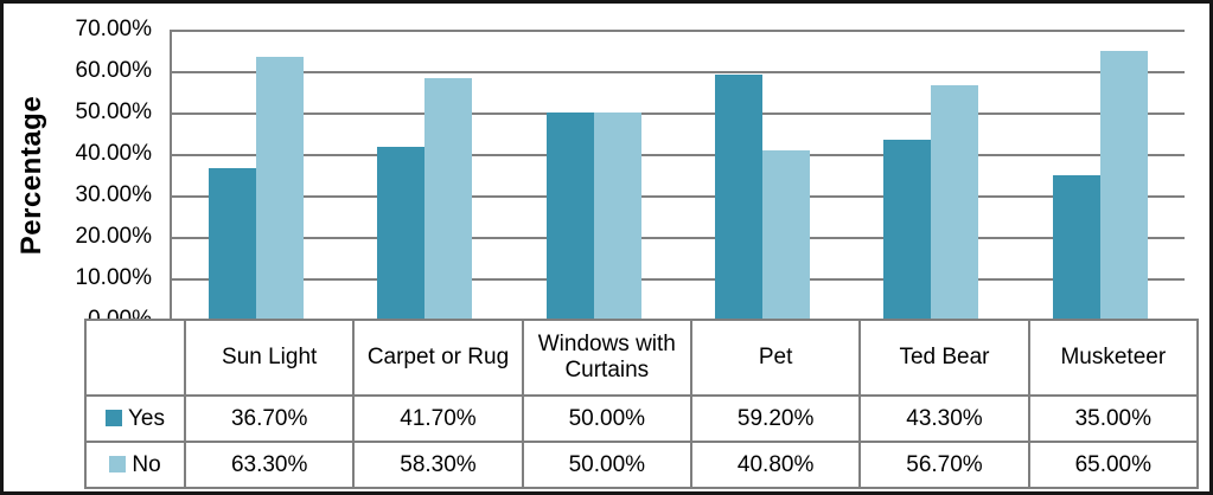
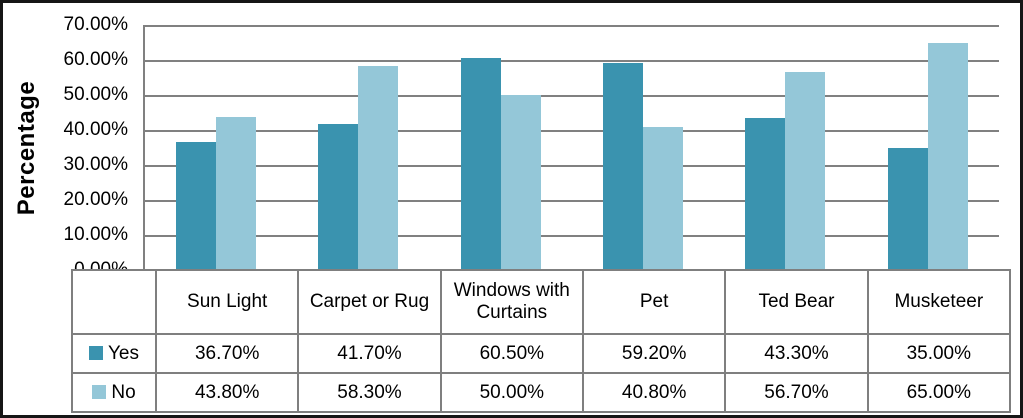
No/Sun Light: 63.30% -> 43.80%
Yes/Windows with Curtains: 50.00% -> 60.50%
